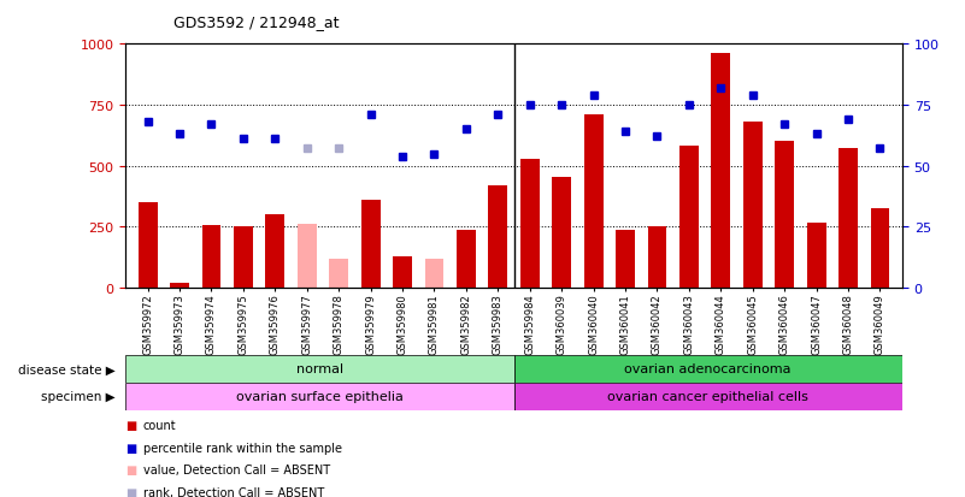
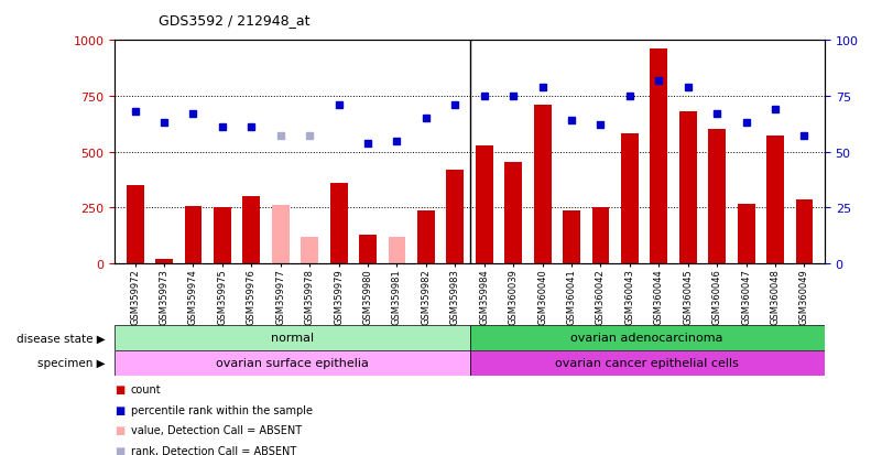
GSM360049: 325 -> 285
